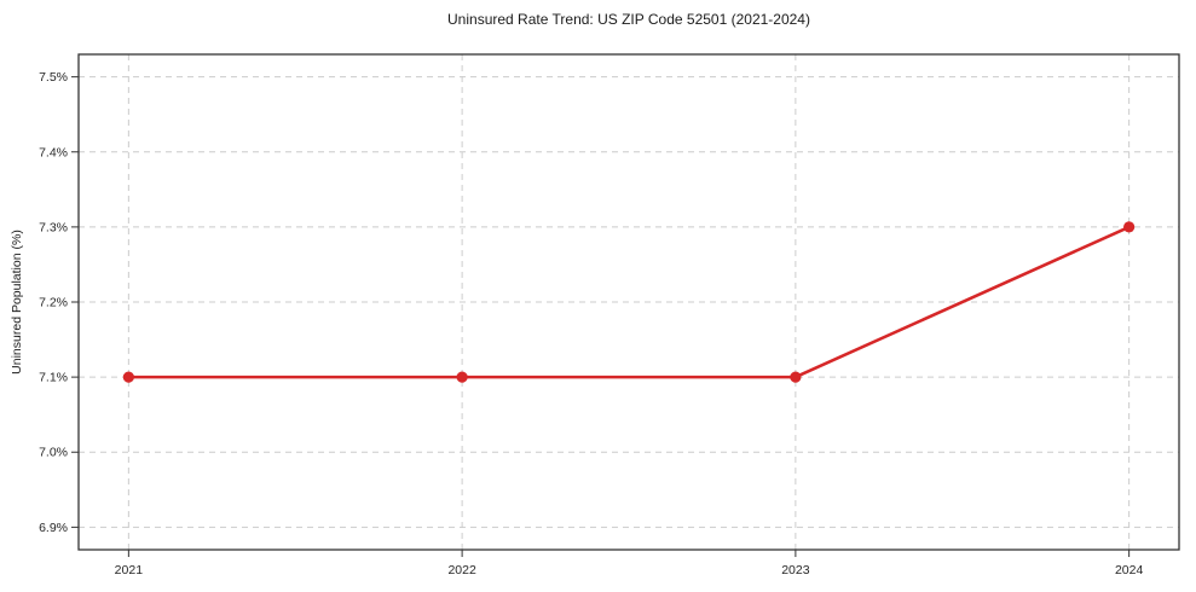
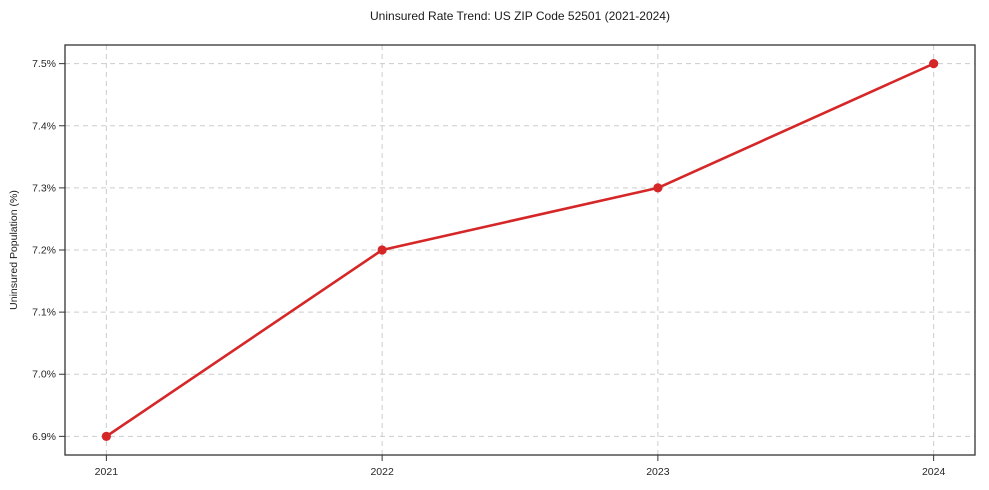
2021: 7.1% -> 6.9%
2022: 7.1% -> 7.2%
2023: 7.1% -> 7.3%
2024: 7.3% -> 7.5%
